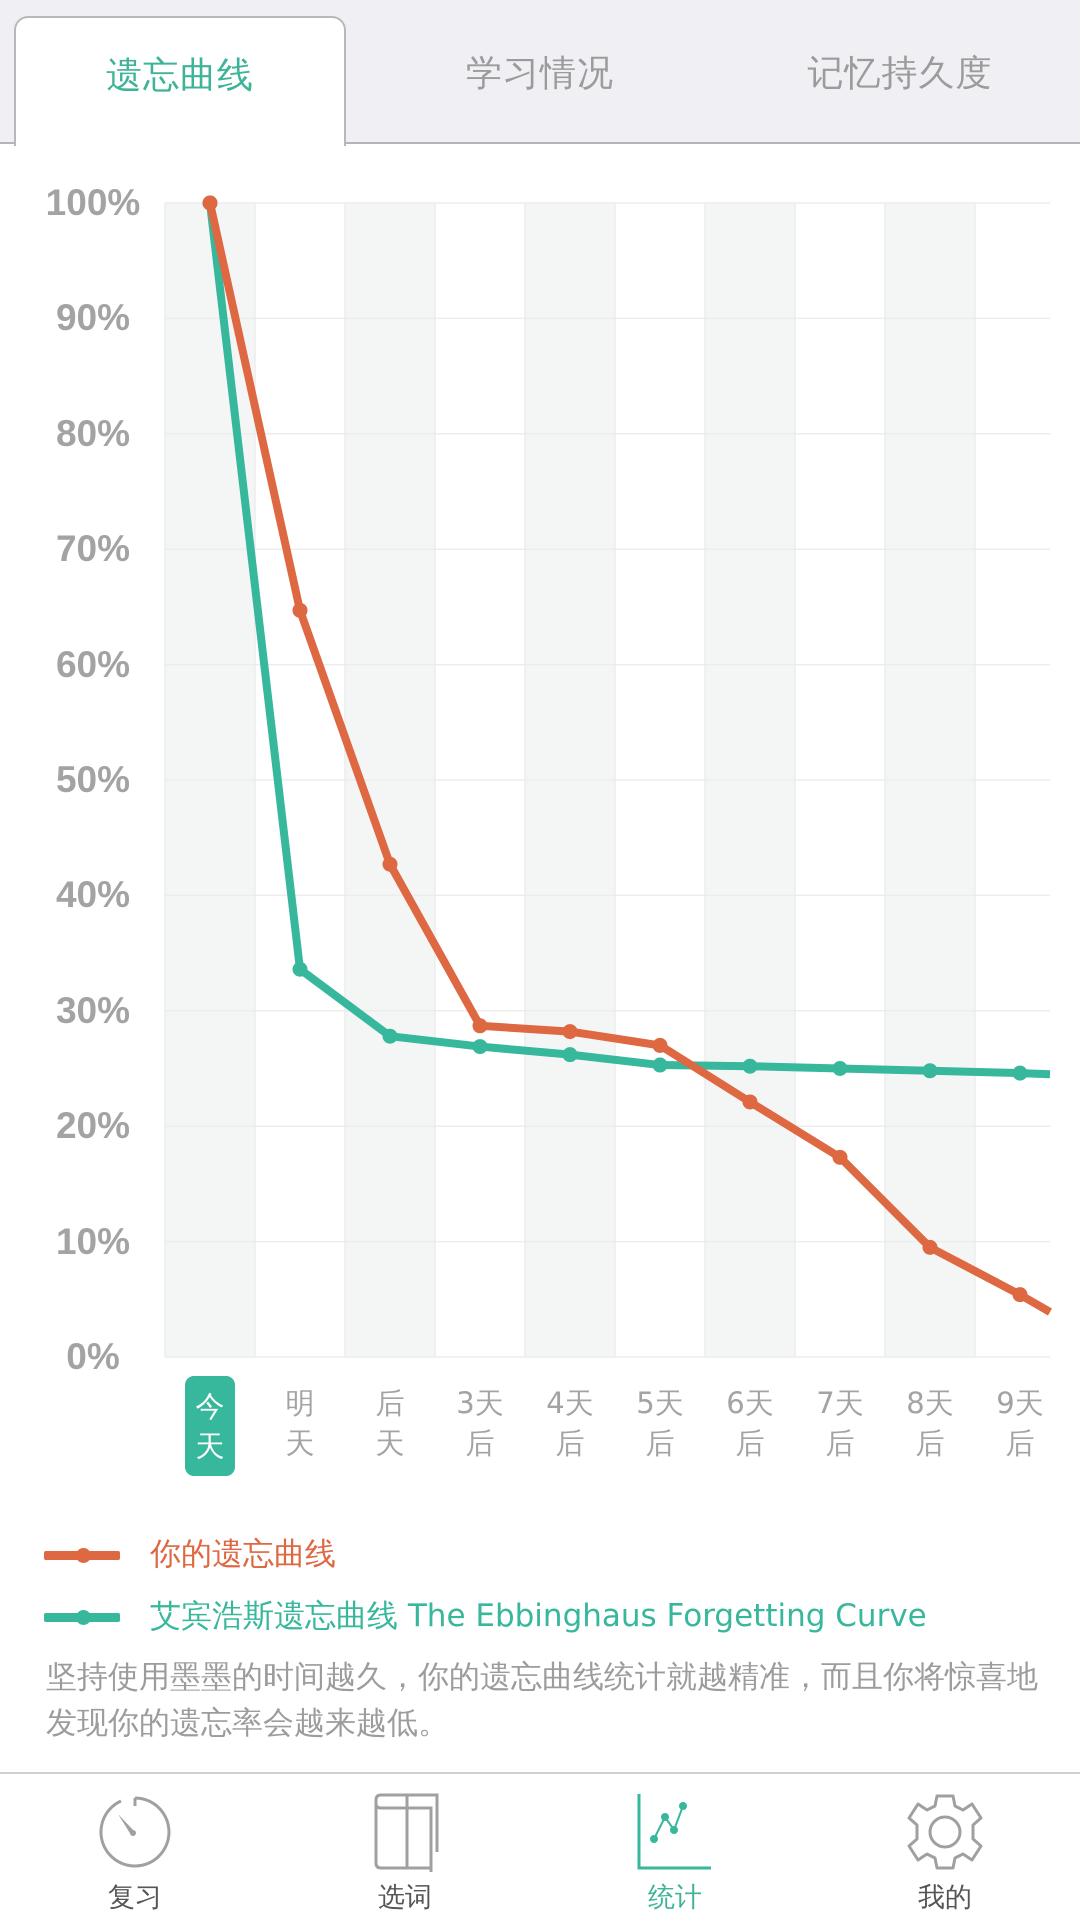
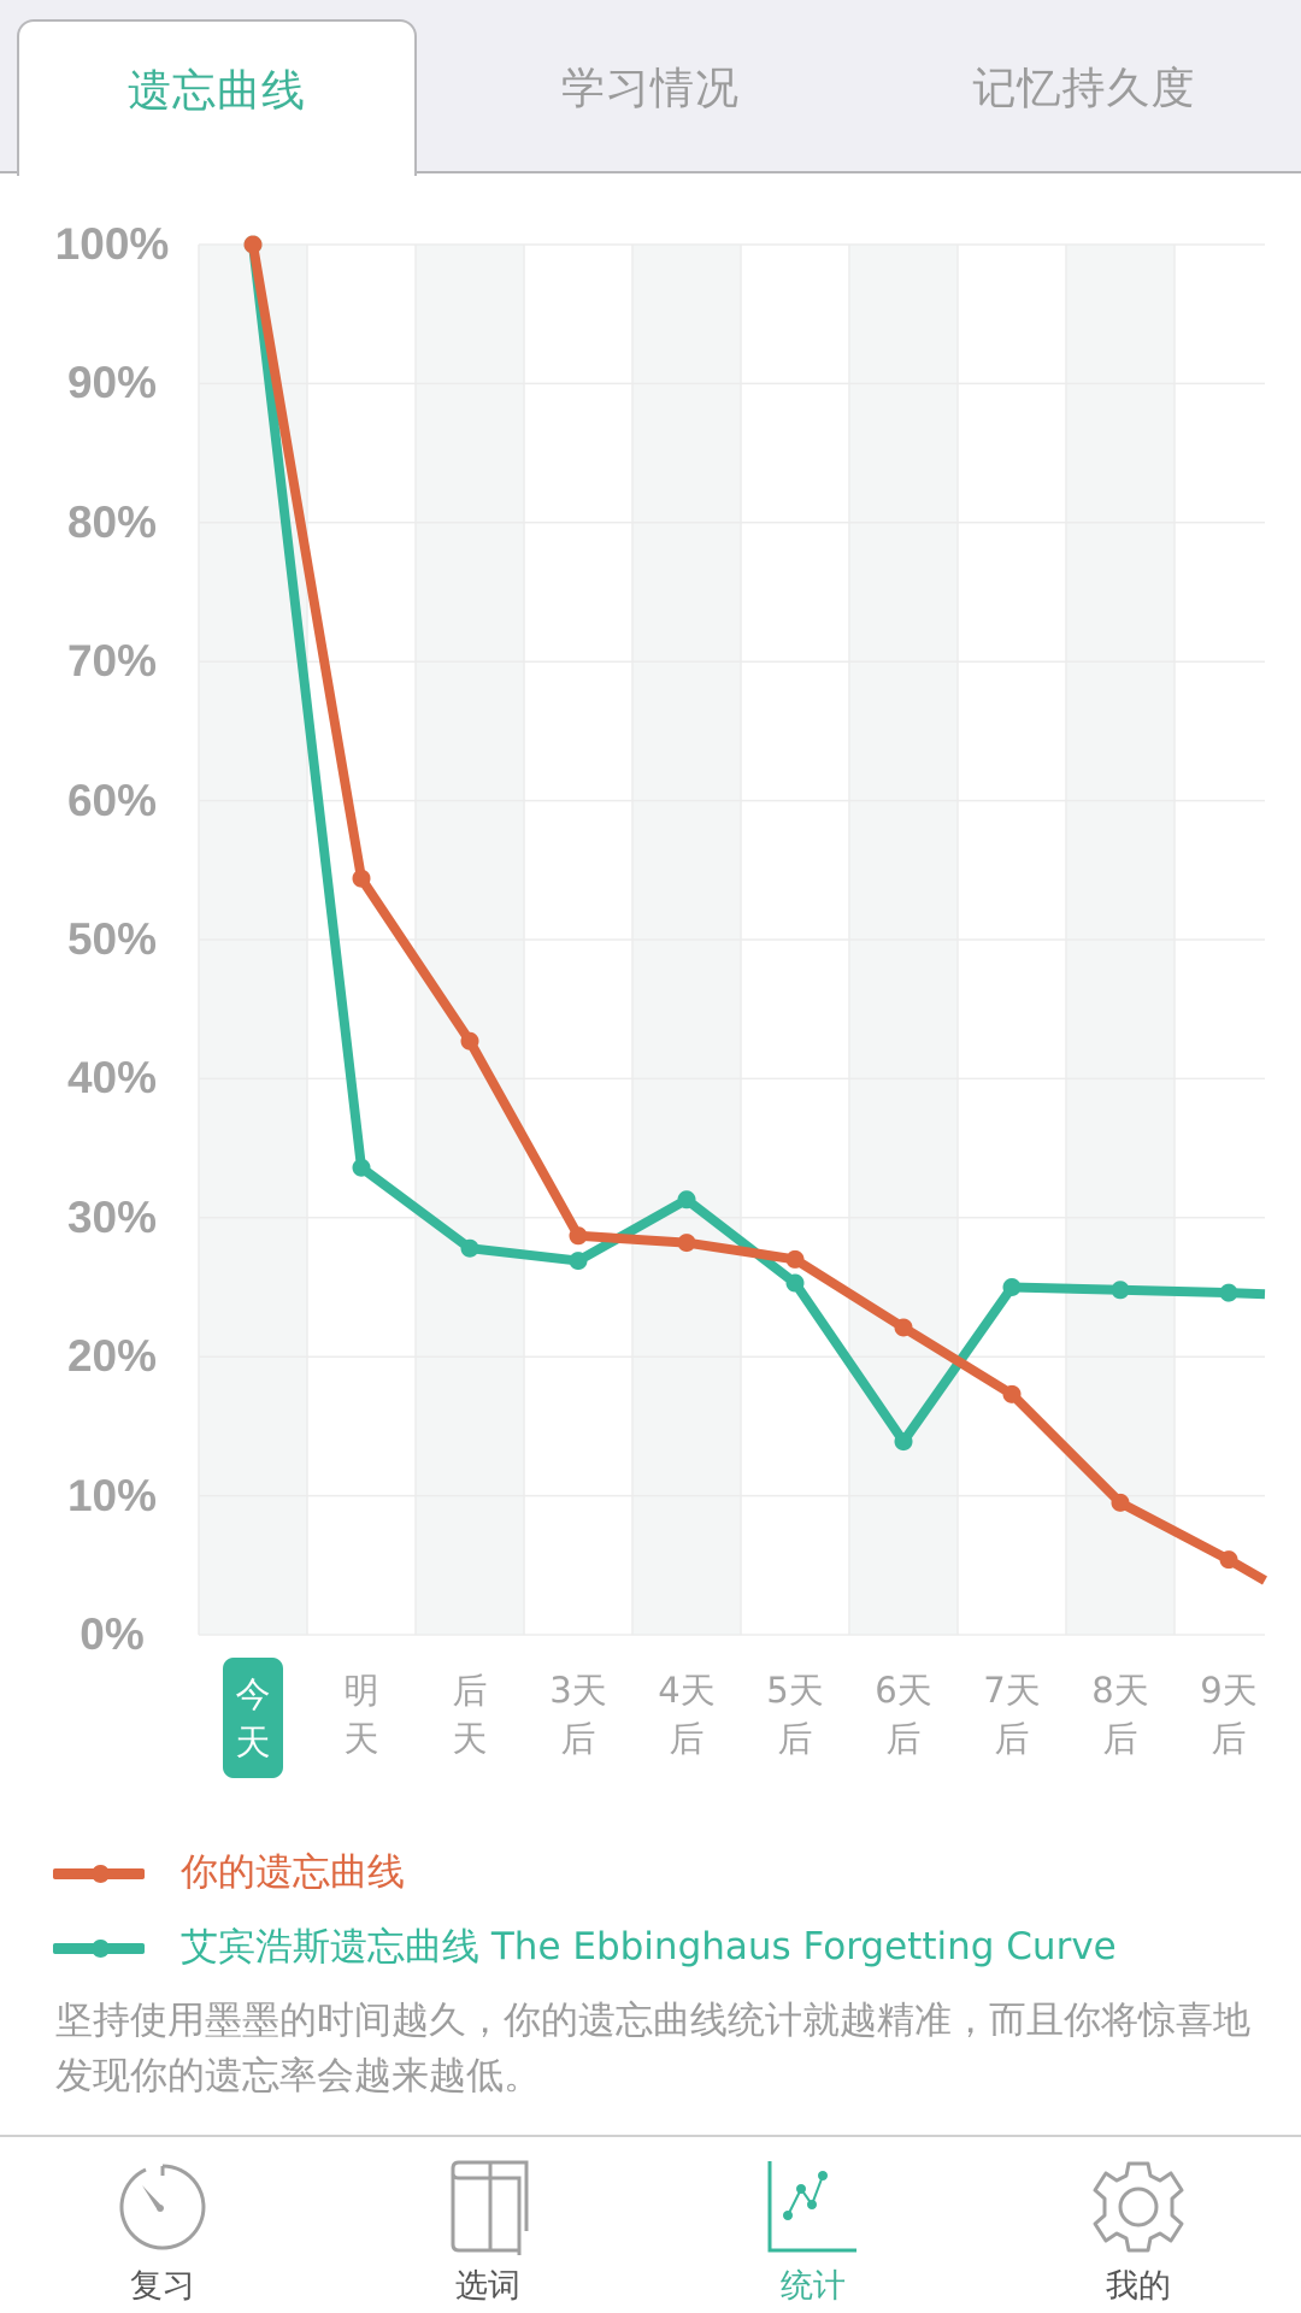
你的遗忘曲线/明天: 64.7% -> 54.4%
艾宾浩斯遗忘曲线 The Ebbinghaus Forgetting Curve/4天后: 26.2% -> 31.3%
艾宾浩斯遗忘曲线 The Ebbinghaus Forgetting Curve/6天后: 25.2% -> 13.9%
